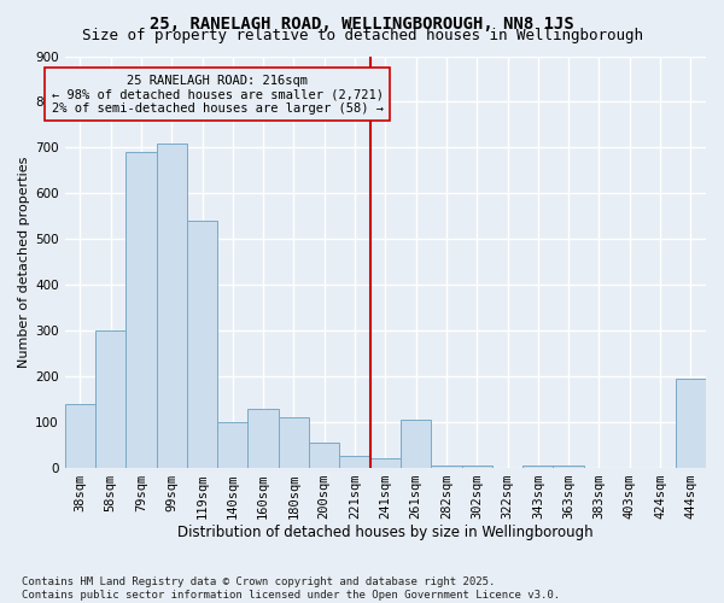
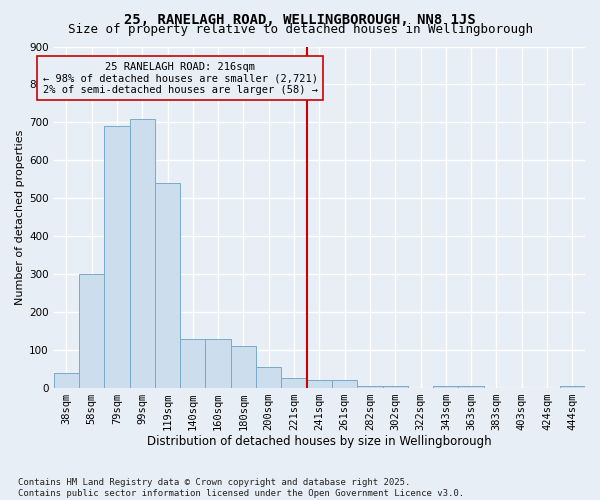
38sqm: 140 -> 40
140sqm: 100 -> 130
261sqm: 105 -> 20
444sqm: 195 -> 5
